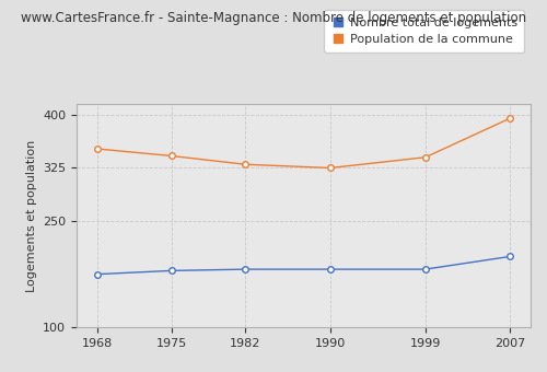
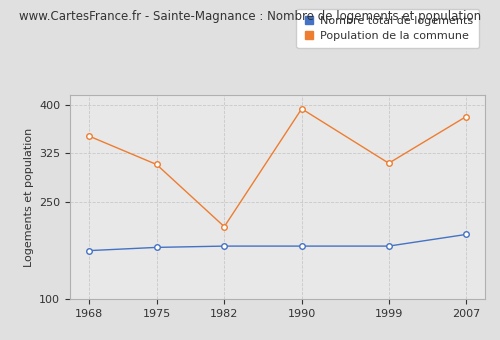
Population de la commune/1975: 342 -> 308
Population de la commune/1982: 330 -> 212
Population de la commune/1990: 325 -> 394
Population de la commune/1999: 340 -> 310
Population de la commune/2007: 395 -> 382
